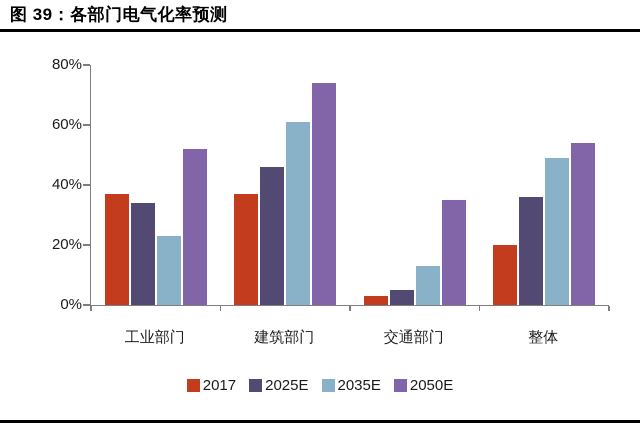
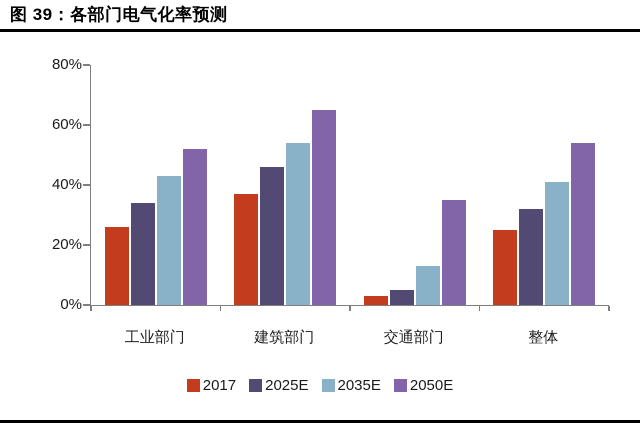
2017/工业部门: 37% -> 26%
2035E/工业部门: 23% -> 43%
2035E/建筑部门: 61% -> 54%
2050E/建筑部门: 74% -> 65%
2017/整体: 20% -> 25%
2025E/整体: 36% -> 32%
2035E/整体: 49% -> 41%
